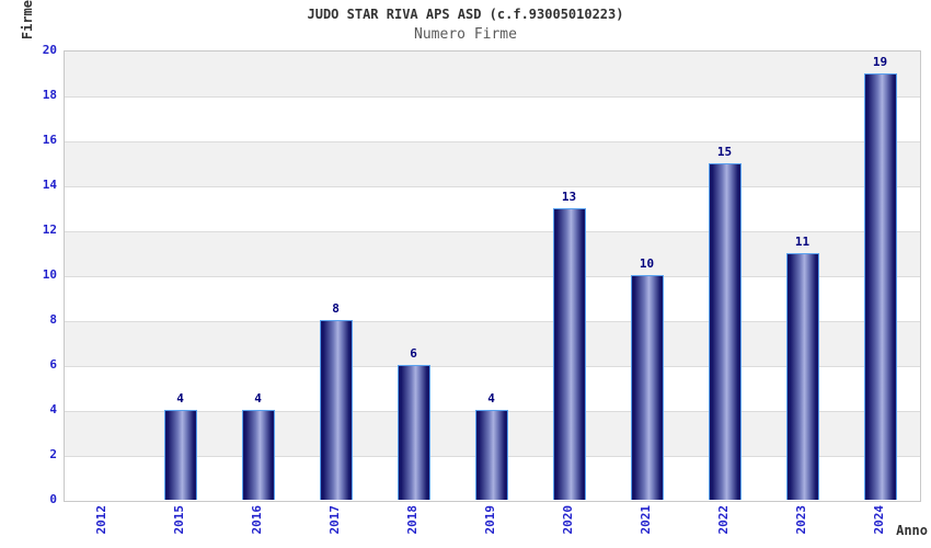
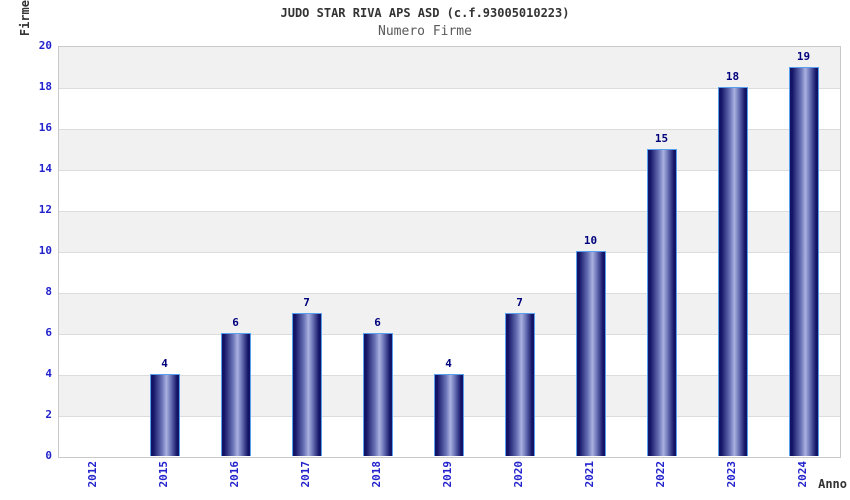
2016: 4 -> 6
2017: 8 -> 7
2020: 13 -> 7
2023: 11 -> 18
